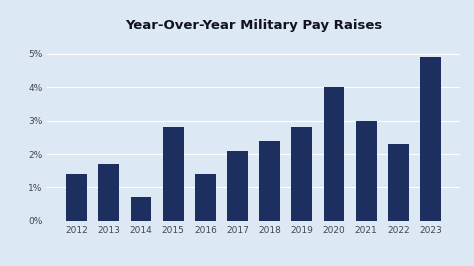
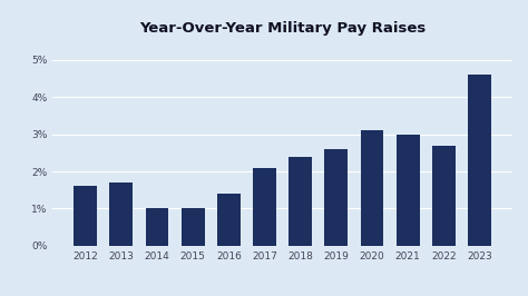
2012: 1.4% -> 1.6%
2014: 0.7% -> 1.0%
2015: 2.8% -> 1.0%
2019: 2.8% -> 2.6%
2020: 4.0% -> 3.1%
2022: 2.3% -> 2.7%
2023: 4.9% -> 4.6%
